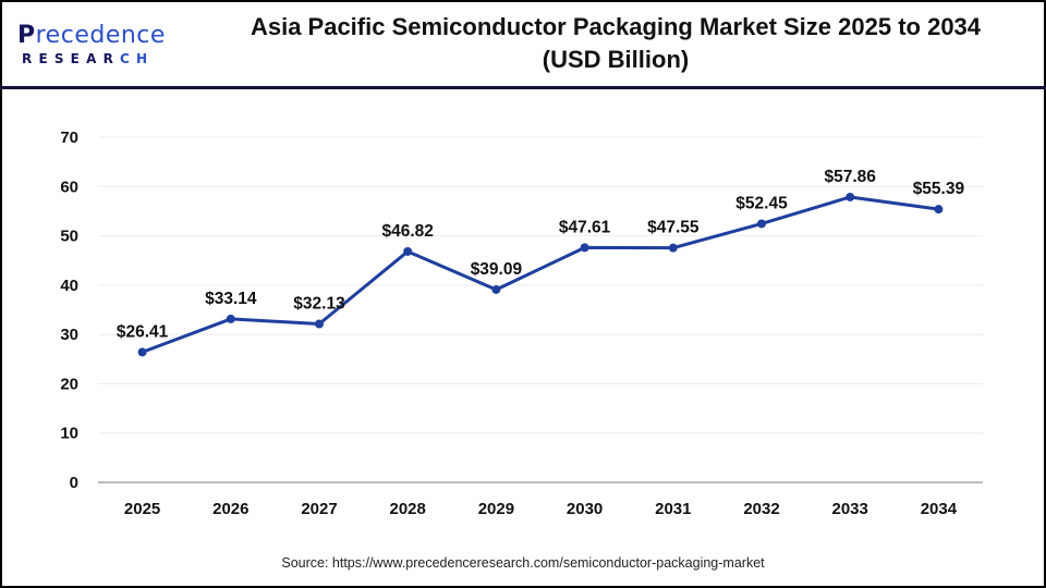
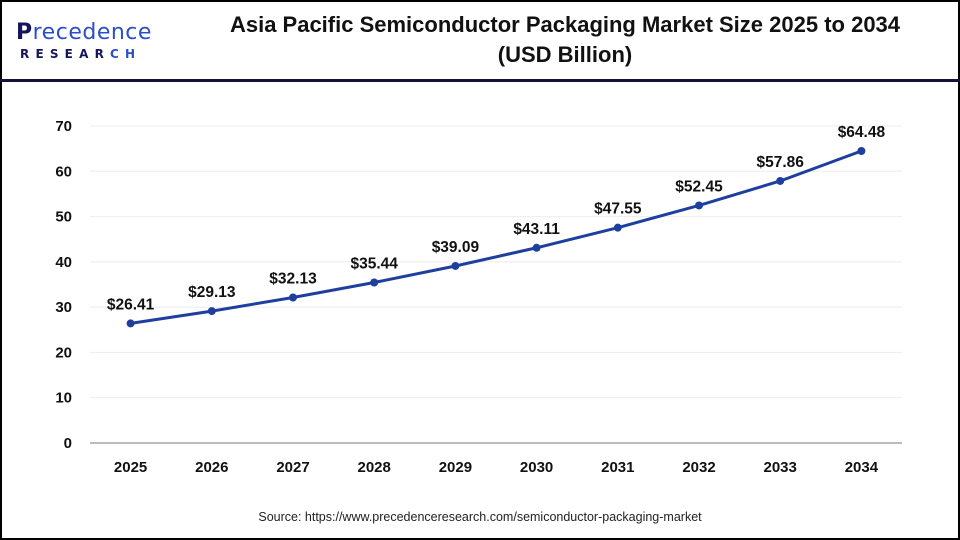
2026: $33.14 -> $29.13
2028: $46.82 -> $35.44
2030: $47.61 -> $43.11
2034: $55.39 -> $64.48
